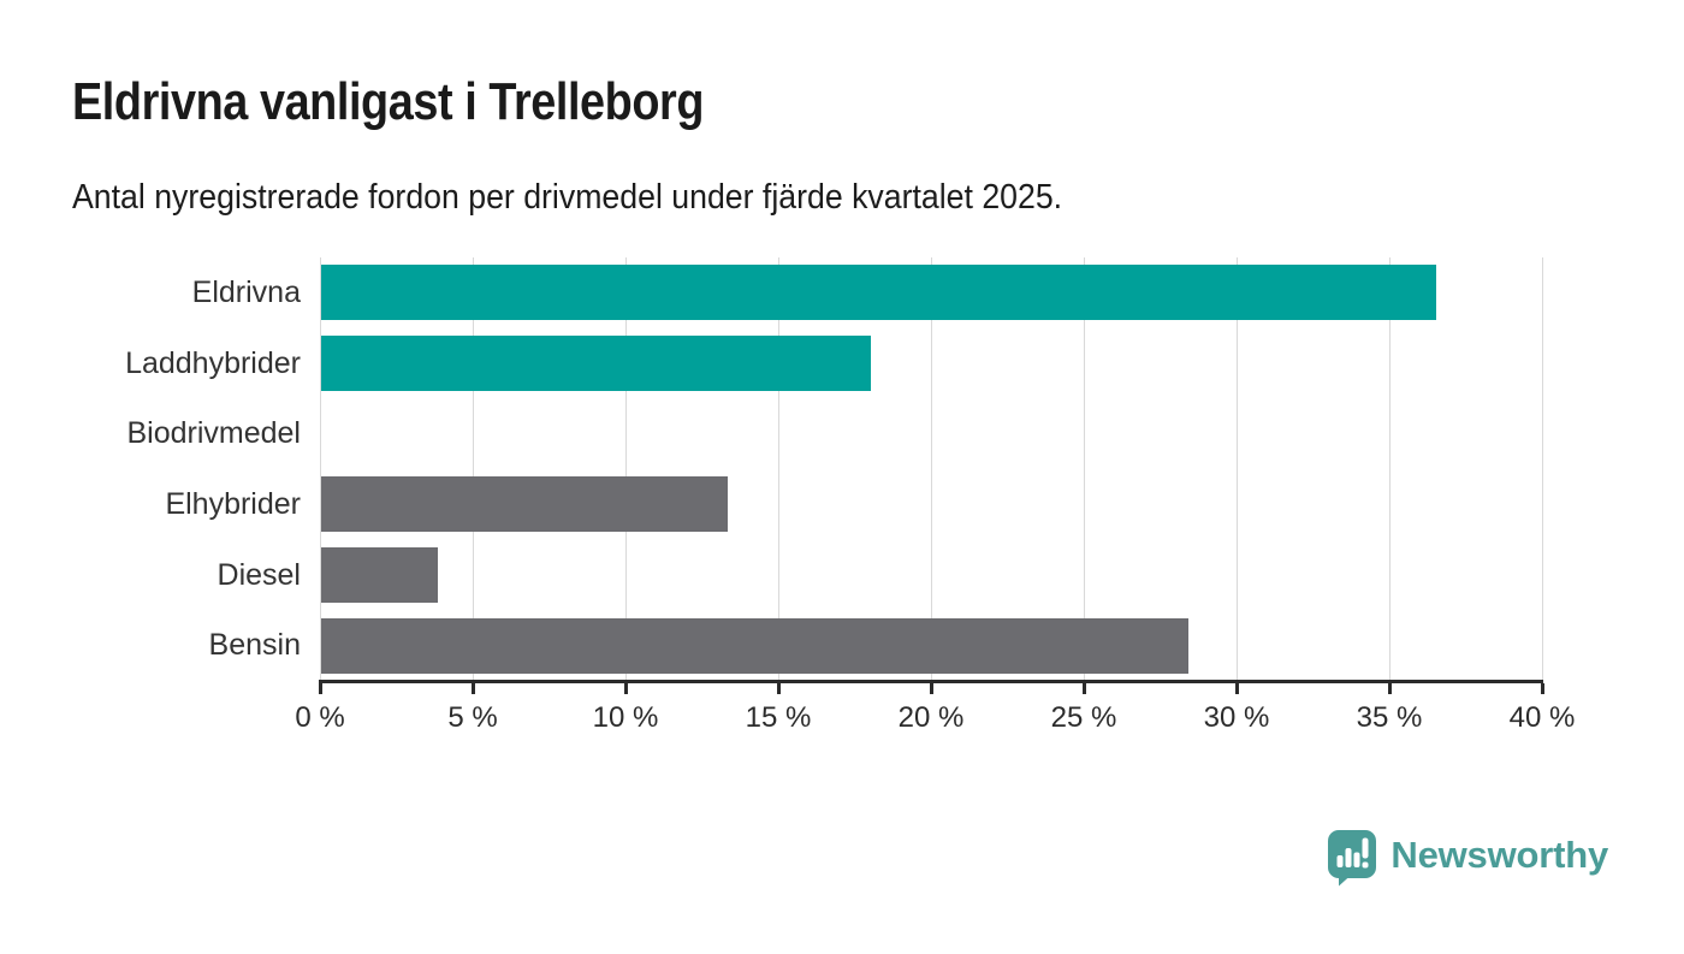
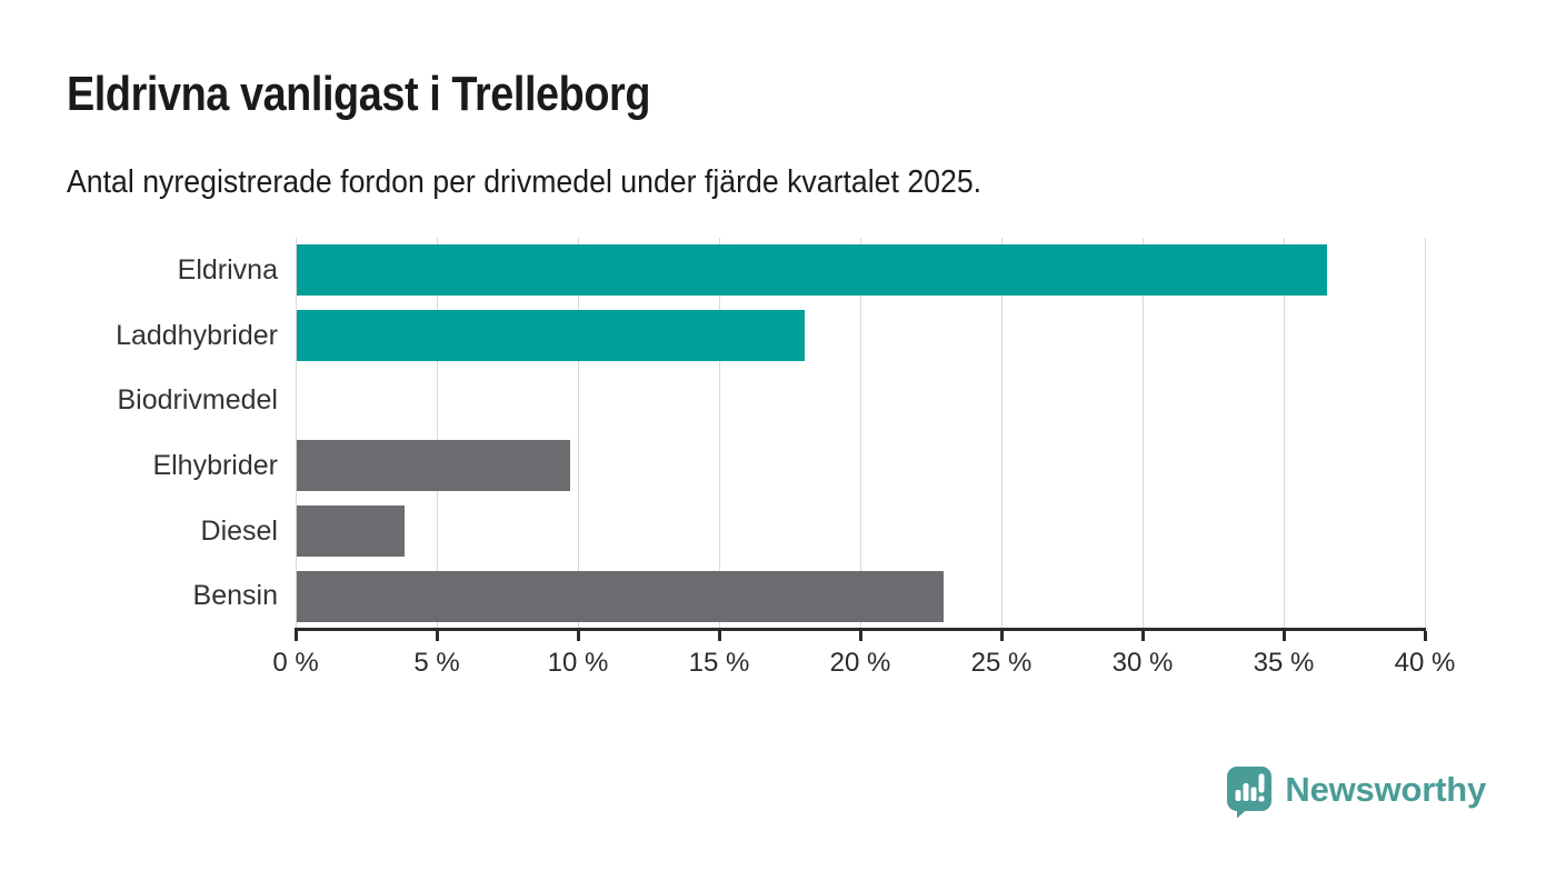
Elhybrider: 13.3% -> 9.7%
Bensin: 28.4% -> 22.9%
